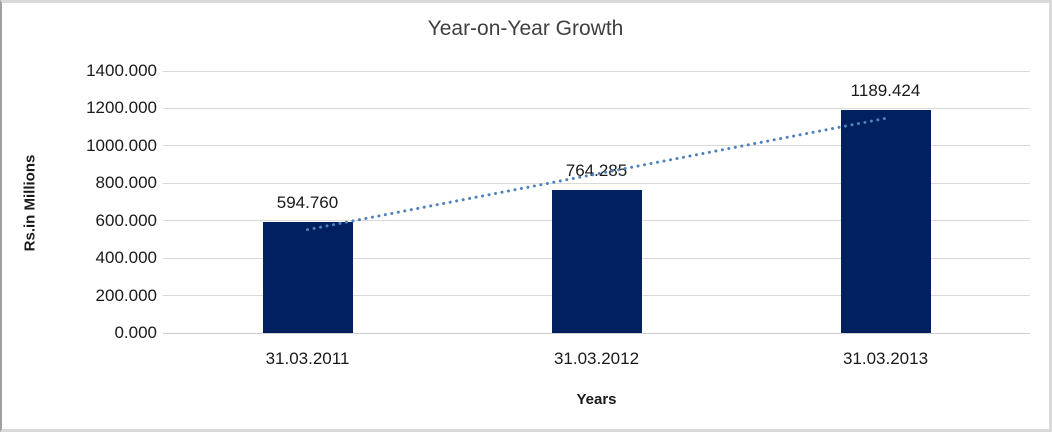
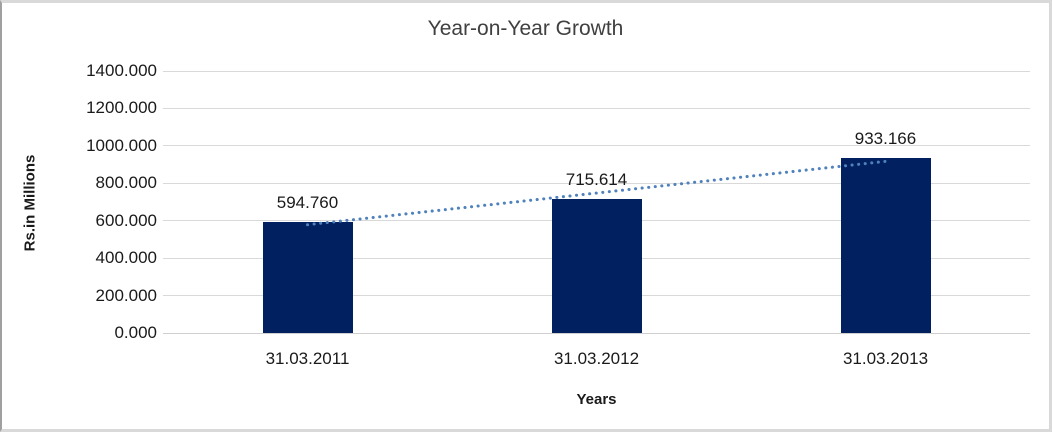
31.03.2012: 764.285 -> 715.614
31.03.2013: 1189.424 -> 933.166
